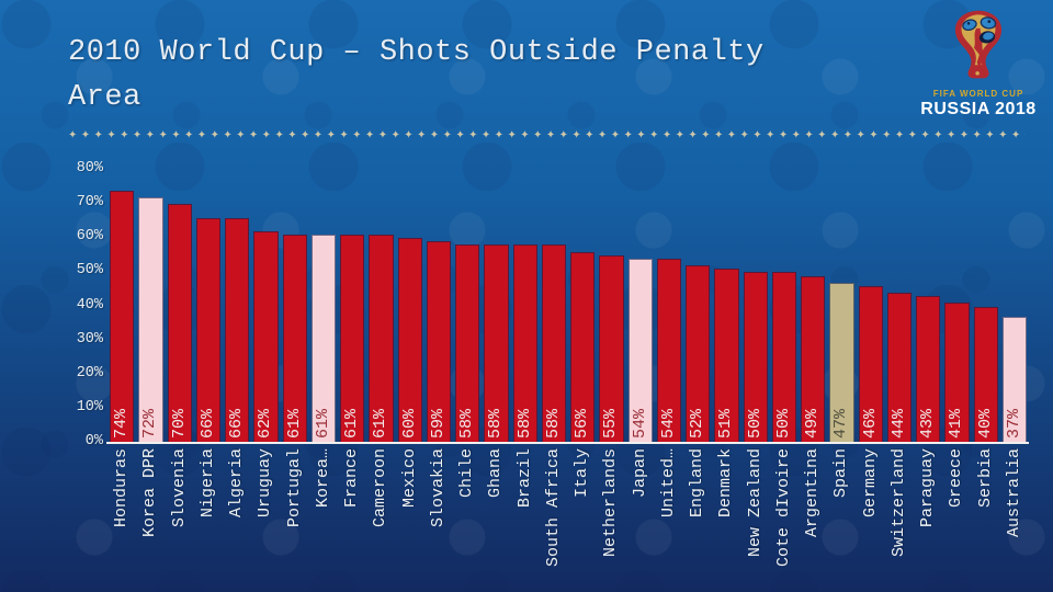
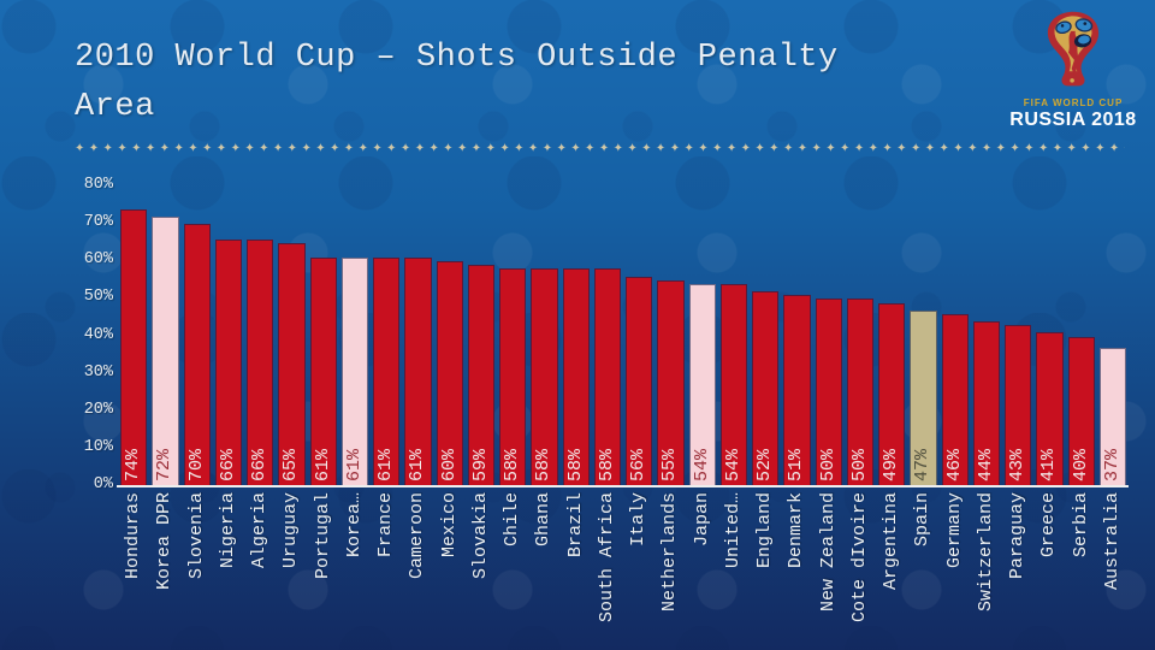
Uruguay: 62% -> 65%
